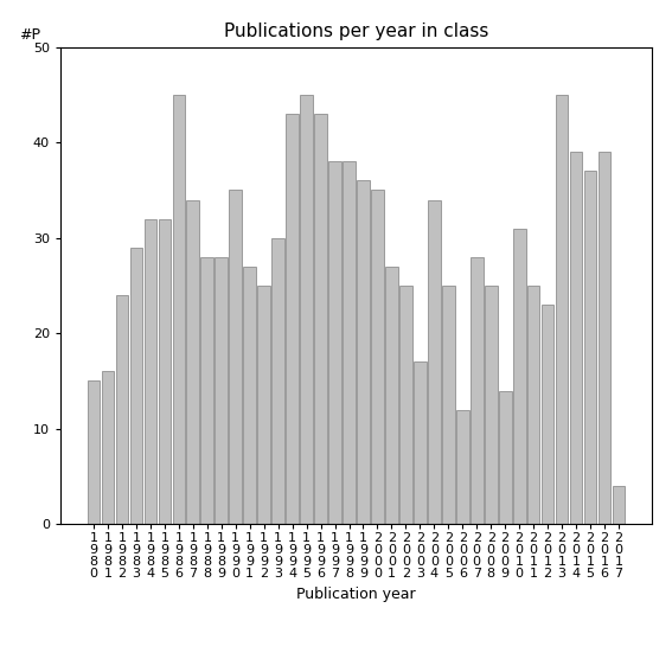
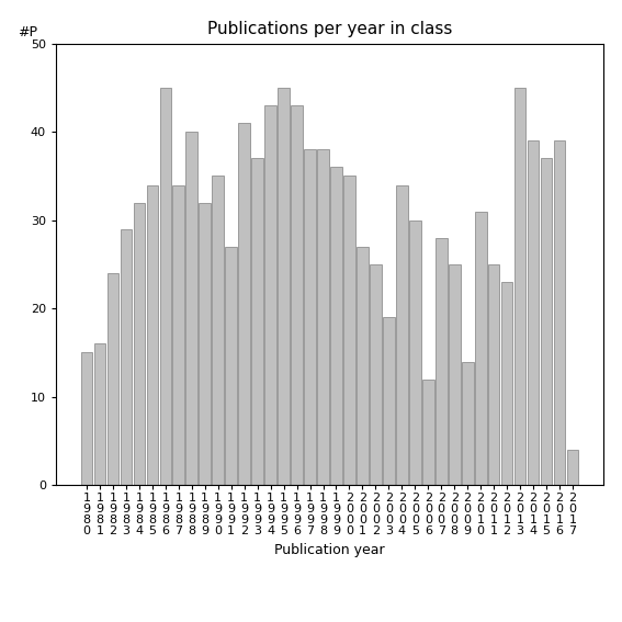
1 9 8 5: 32 -> 34
1 9 8 8: 28 -> 40
1 9 8 9: 28 -> 32
1 9 9 2: 25 -> 41
1 9 9 3: 30 -> 37
2 0 0 3: 17 -> 19
2 0 0 5: 25 -> 30
